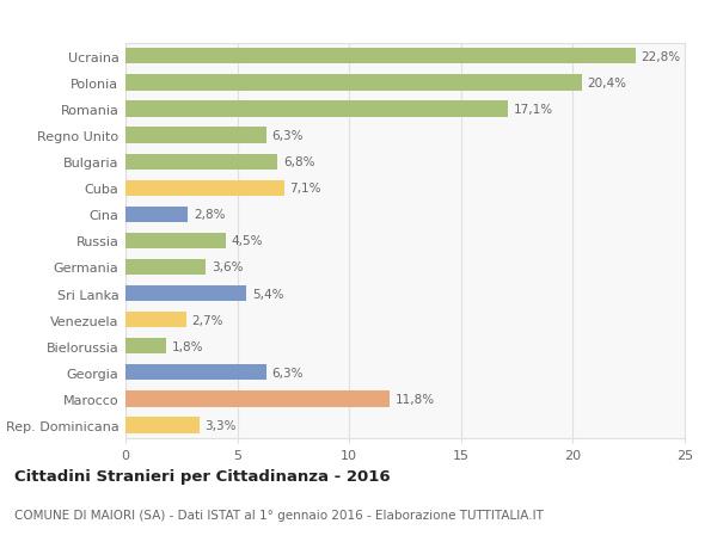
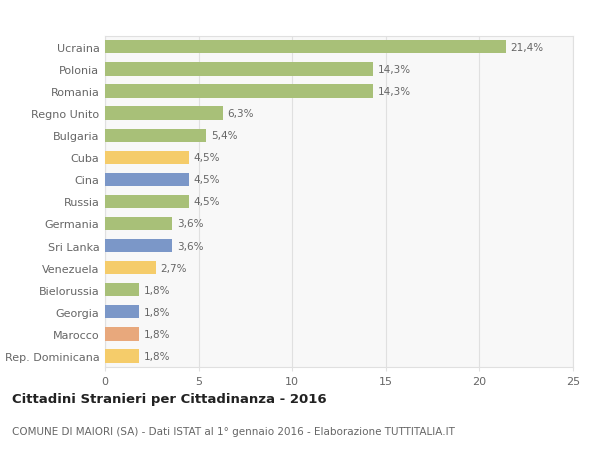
Ucraina: 22,8% -> 21,4%
Polonia: 20,4% -> 14,3%
Romania: 17,1% -> 14,3%
Bulgaria: 6,8% -> 5,4%
Cuba: 7,1% -> 4,5%
Cina: 2,8% -> 4,5%
Sri Lanka: 5,4% -> 3,6%
Georgia: 6,3% -> 1,8%
Marocco: 11,8% -> 1,8%
Rep. Dominicana: 3,3% -> 1,8%
